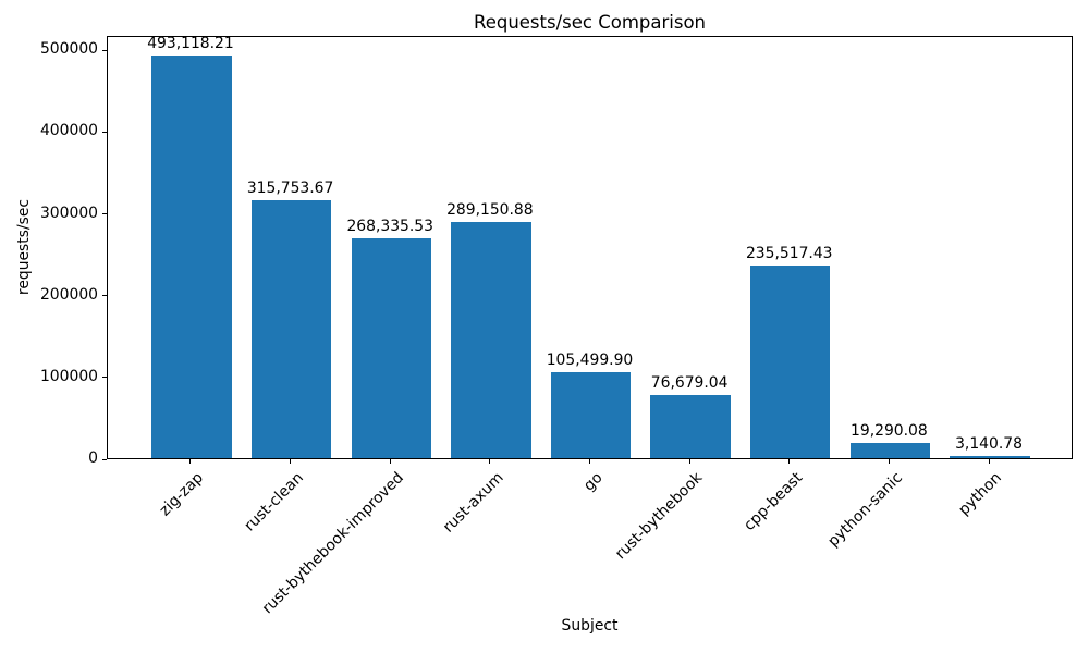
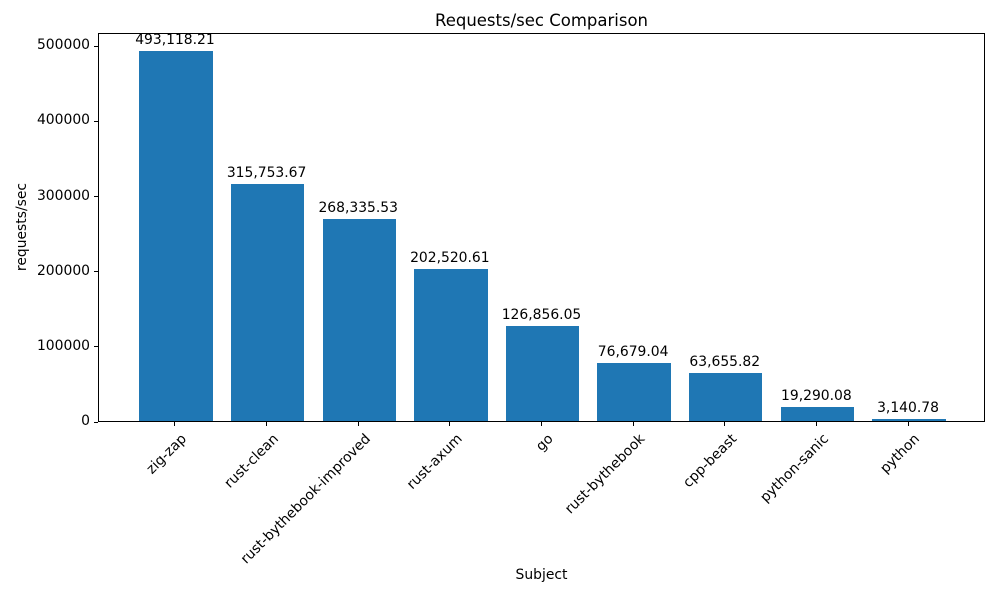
rust-axum: 289,150.88 -> 202,520.61
go: 105,499.90 -> 126,856.05
cpp-beast: 235,517.43 -> 63,655.82
